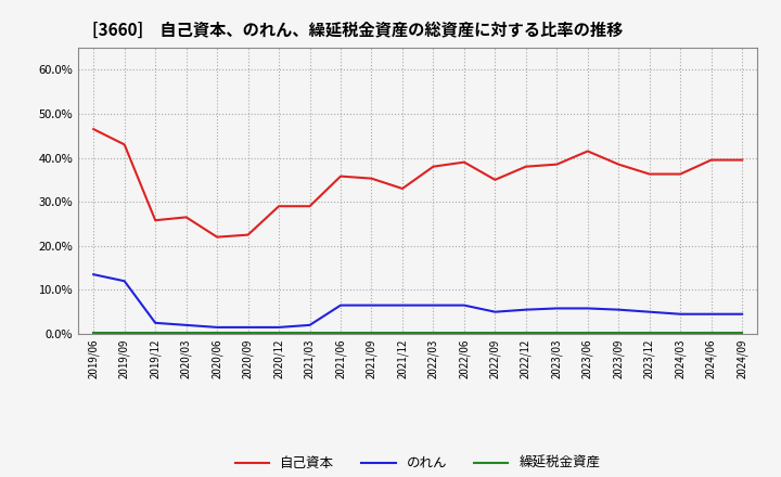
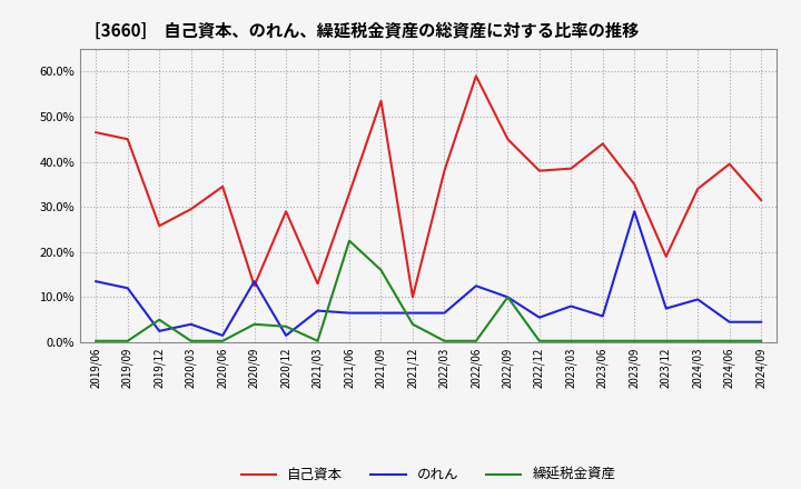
自己資本/2019/09: 43.0% -> 45.0%
繰延税金資産/2019/12: 0.3% -> 5.0%
自己資本/2020/03: 26.5% -> 29.5%
のれん/2020/03: 2.0% -> 4.0%
自己資本/2020/06: 22.0% -> 34.5%
自己資本/2020/09: 22.5% -> 12.5%
のれん/2020/09: 1.5% -> 13.5%
繰延税金資産/2020/09: 0.3% -> 4.0%
繰延税金資産/2020/12: 0.3% -> 3.5%
自己資本/2021/03: 29.0% -> 13.0%
のれん/2021/03: 2.0% -> 7.0%
自己資本/2021/06: 35.8% -> 33.0%
繰延税金資産/2021/06: 0.3% -> 22.5%
自己資本/2021/09: 35.3% -> 53.5%
繰延税金資産/2021/09: 0.3% -> 16.0%
自己資本/2021/12: 33.0% -> 10.0%
繰延税金資産/2021/12: 0.3% -> 4.0%
自己資本/2022/06: 39.0% -> 59.0%
のれん/2022/06: 6.5% -> 12.5%
自己資本/2022/09: 35.0% -> 45.0%
のれん/2022/09: 5.0% -> 10.0%
繰延税金資産/2022/09: 0.3% -> 10.0%
のれん/2023/03: 5.8% -> 8.0%
自己資本/2023/06: 41.5% -> 44.0%
自己資本/2023/09: 38.5% -> 35.0%
のれん/2023/09: 5.5% -> 29.0%
自己資本/2023/12: 36.3% -> 19.0%
のれん/2023/12: 5.0% -> 7.5%
自己資本/2024/03: 36.3% -> 34.0%
のれん/2024/03: 4.5% -> 9.5%
自己資本/2024/09: 39.5% -> 31.5%
